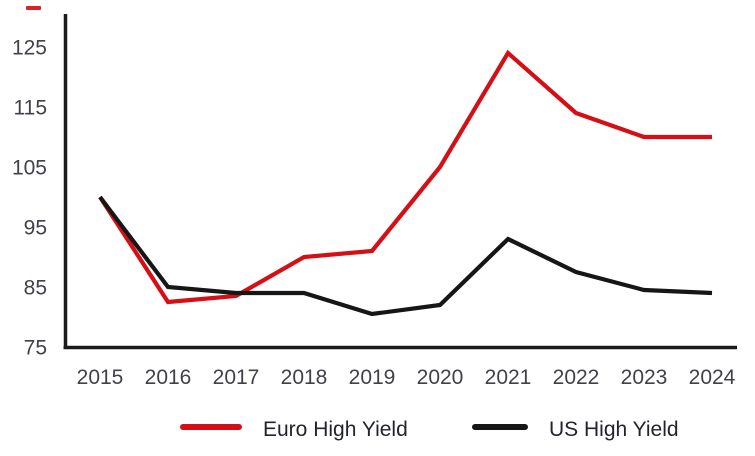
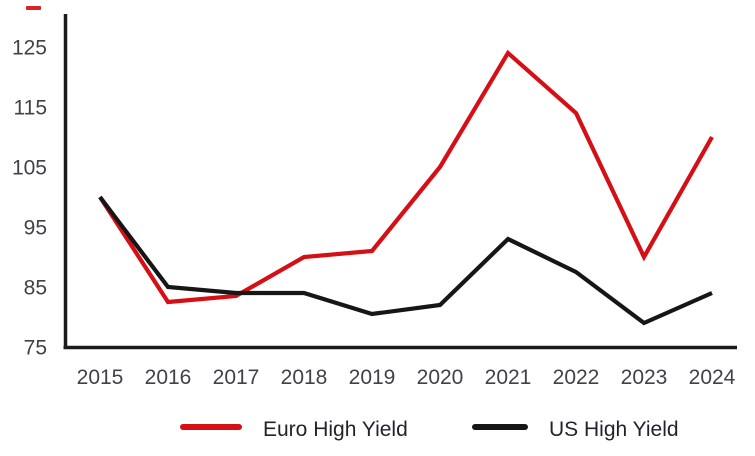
Euro High Yield/2023: 110 -> 90
US High Yield/2023: 84 -> 79
